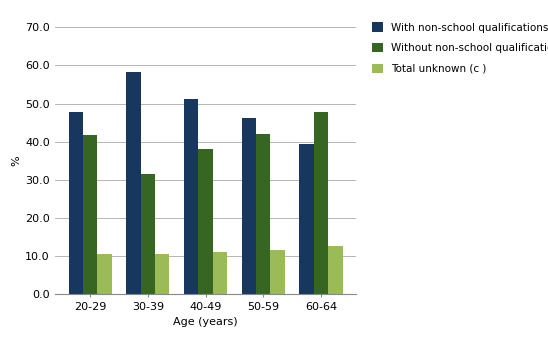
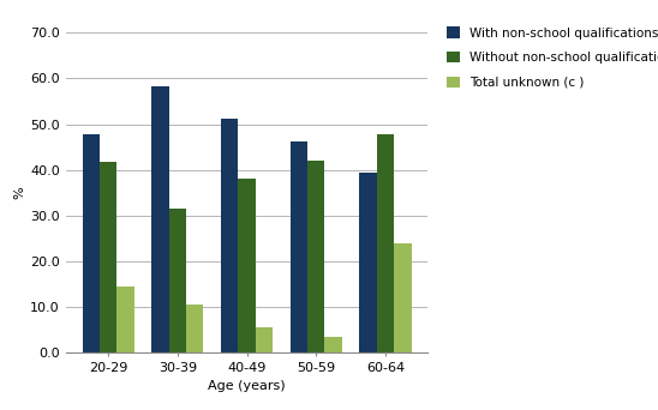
Total unknown (c )/20-29: 10.4 -> 14.5
Total unknown (c )/40-49: 11.0 -> 5.5
Total unknown (c )/50-59: 11.6 -> 3.5
Total unknown (c )/60-64: 12.7 -> 24.0
